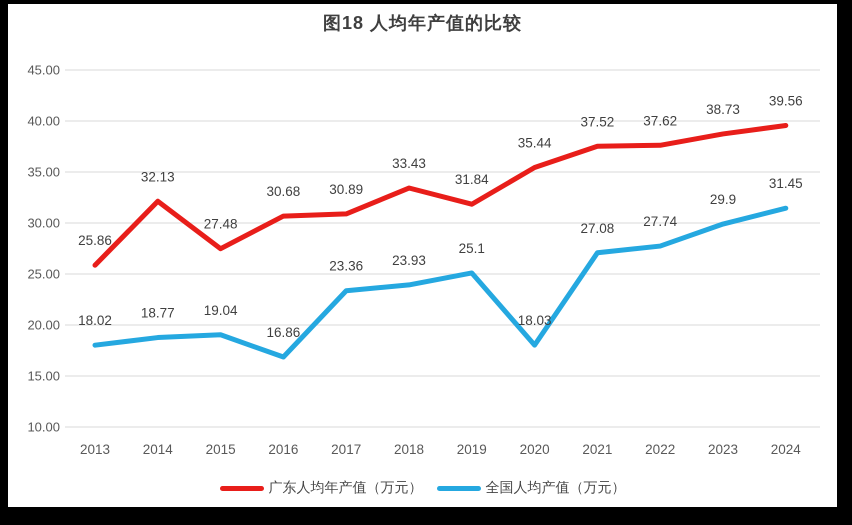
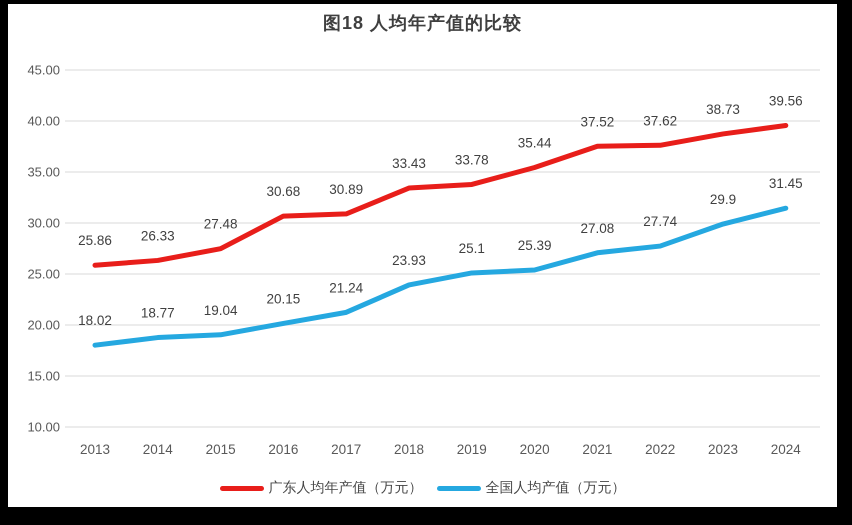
广东人均年产值（万元）/2014: 32.13 -> 26.33
全国人均产值（万元）/2016: 16.86 -> 20.15
全国人均产值（万元）/2017: 23.36 -> 21.24
广东人均年产值（万元）/2019: 31.84 -> 33.78
全国人均产值（万元）/2020: 18.03 -> 25.39
